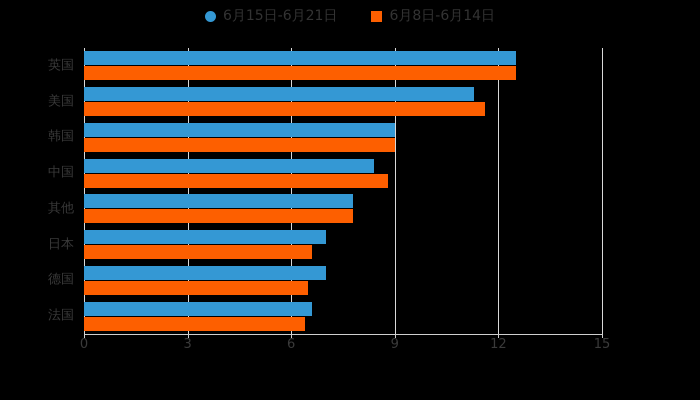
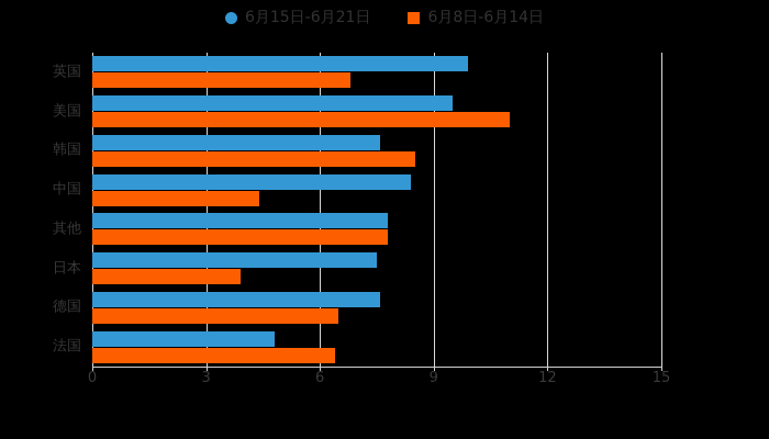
6月15日-6月21日/英国: 12.5 -> 9.9
6月8日-6月14日/英国: 12.5 -> 6.8
6月15日-6月21日/美国: 11.3 -> 9.5
6月8日-6月14日/美国: 11.6 -> 11.0
6月15日-6月21日/韩国: 9.0 -> 7.6
6月8日-6月14日/韩国: 9.0 -> 8.5
6月8日-6月14日/中国: 8.8 -> 4.4
6月15日-6月21日/日本: 7.0 -> 7.5
6月8日-6月14日/日本: 6.6 -> 3.9
6月15日-6月21日/德国: 7.0 -> 7.6
6月15日-6月21日/法国: 6.6 -> 4.8
